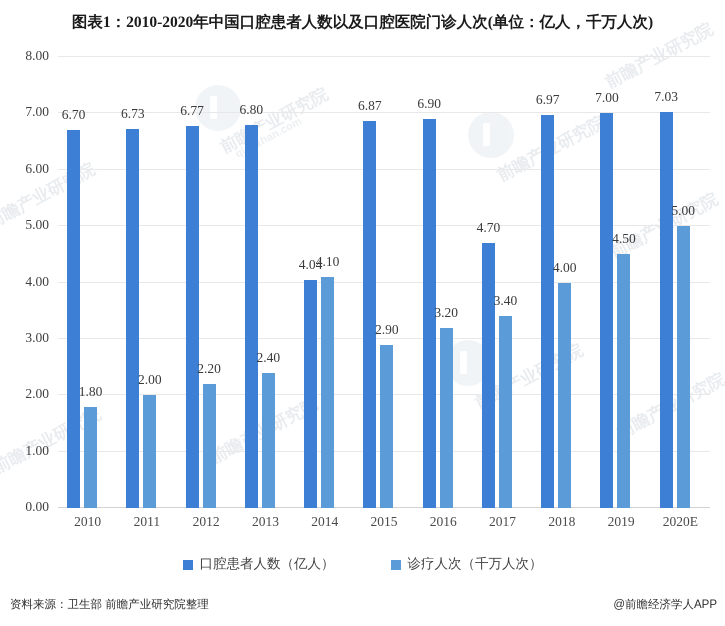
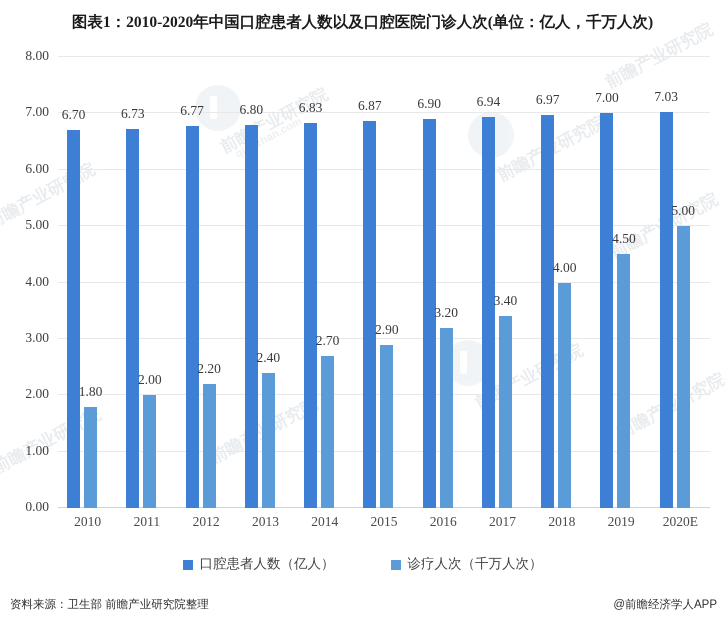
口腔患者人数（亿人）/2014: 4.04 -> 6.83
诊疗人次（千万人次）/2014: 4.10 -> 2.70
口腔患者人数（亿人）/2017: 4.70 -> 6.94
